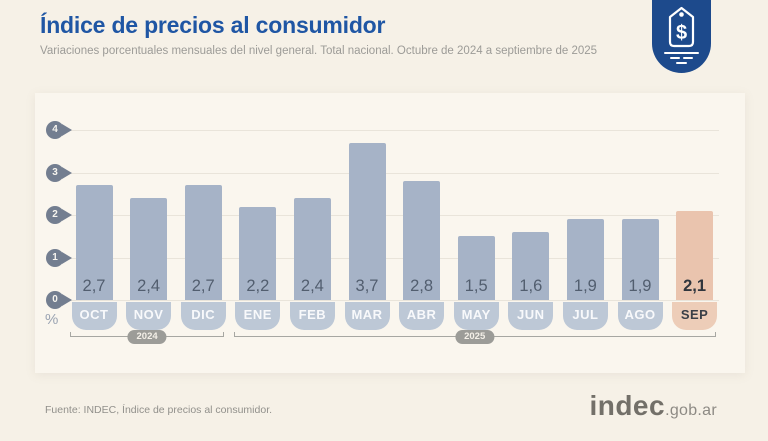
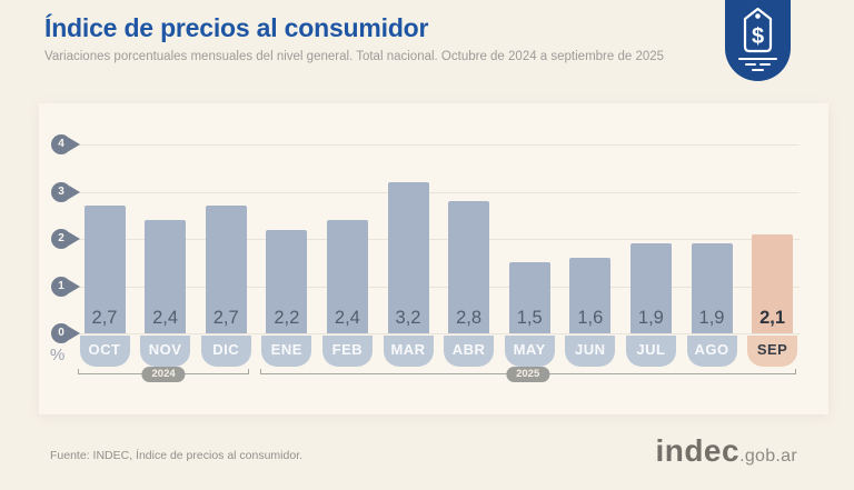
MAR: 3,7 -> 3,2
